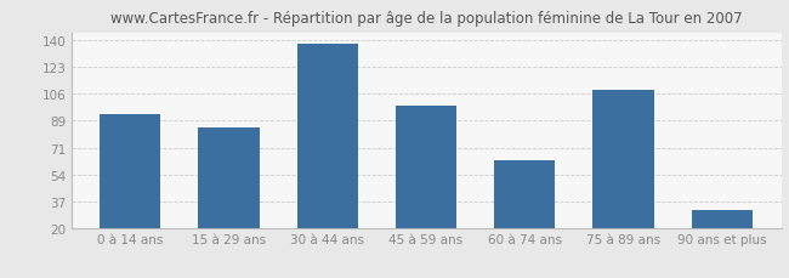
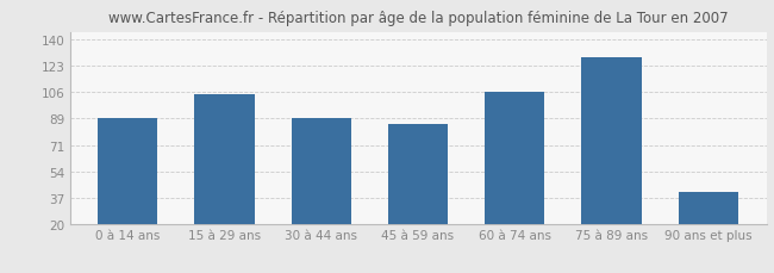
0 à 14 ans: 93 -> 89
15 à 29 ans: 84 -> 104
30 à 44 ans: 138 -> 89
45 à 59 ans: 98 -> 85
60 à 74 ans: 63 -> 106
75 à 89 ans: 108 -> 128
90 ans et plus: 31 -> 41
